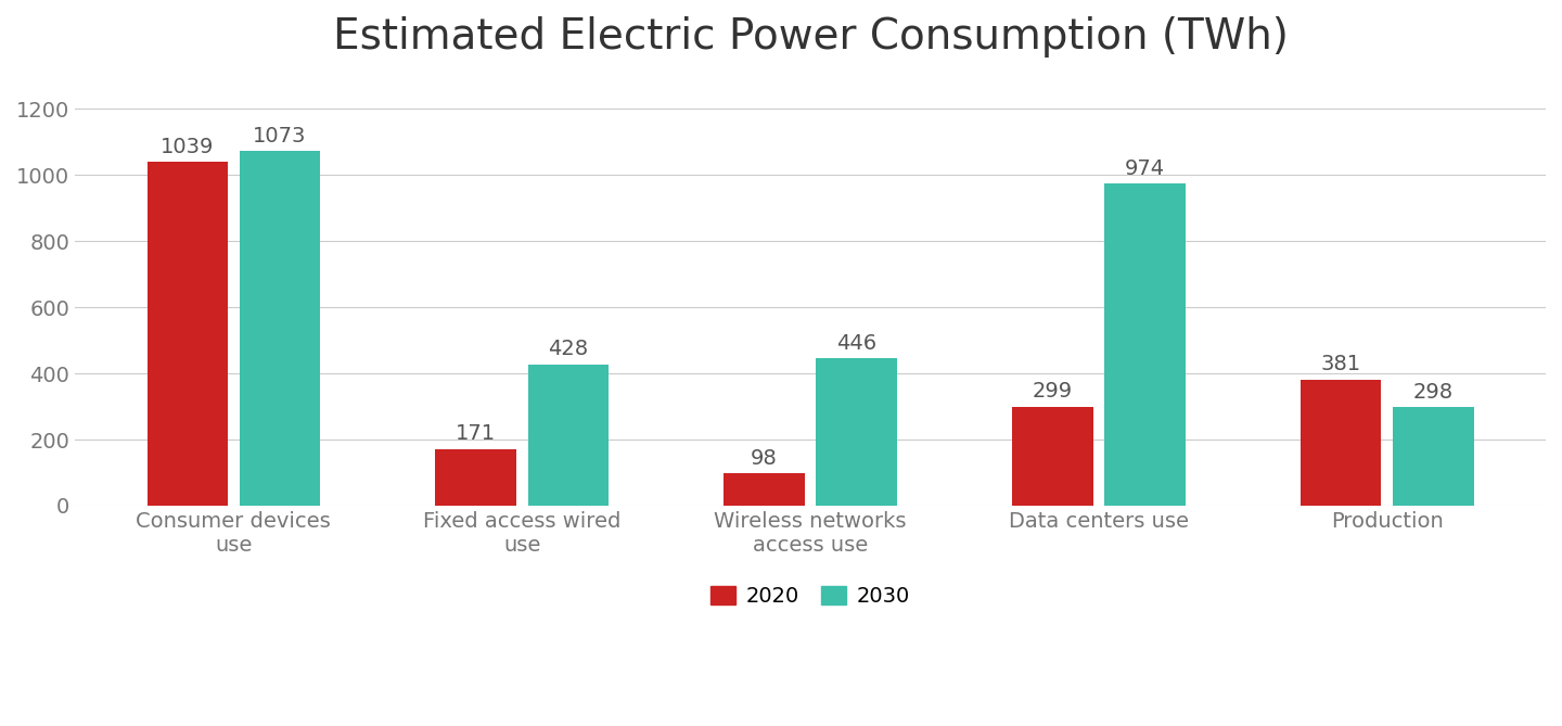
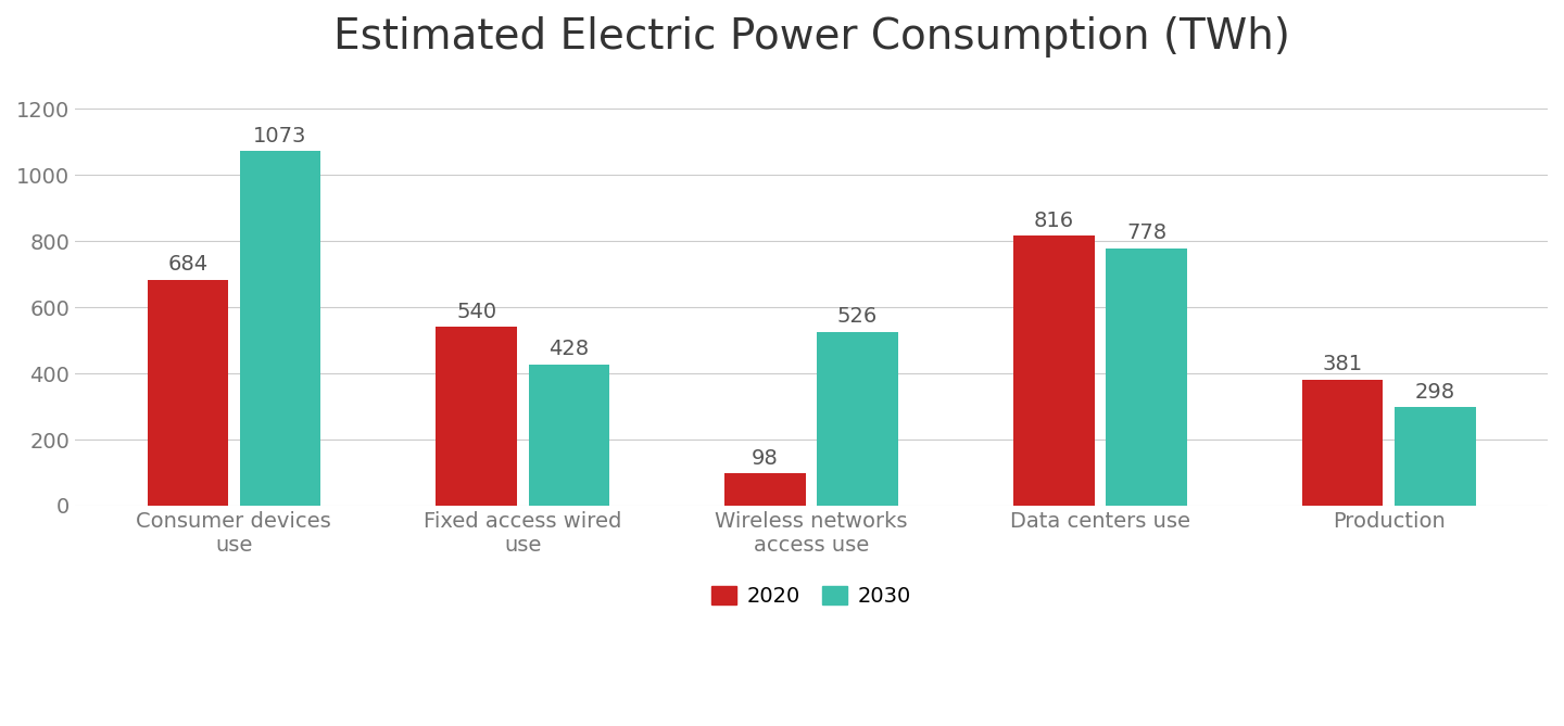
2020/Consumer devices use: 1039 -> 684
2020/Fixed access wired use: 171 -> 540
2030/Wireless networks access use: 446 -> 526
2020/Data centers use: 299 -> 816
2030/Data centers use: 974 -> 778
